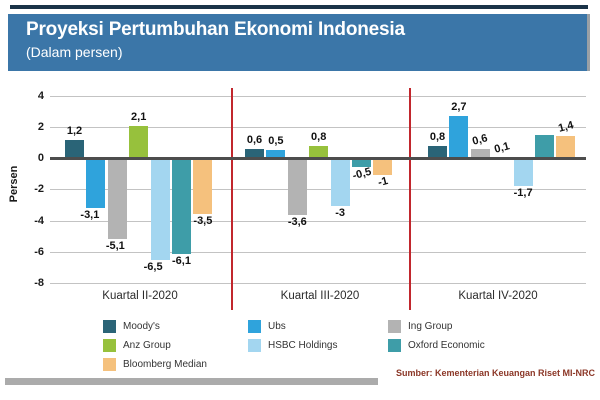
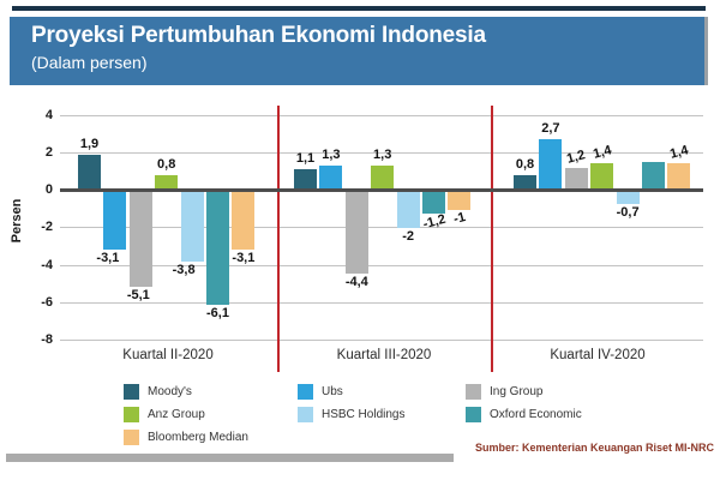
Moody's/Kuartal II-2020: 1,2 -> 1,9
Anz Group/Kuartal II-2020: 2,1 -> 0,8
HSBC Holdings/Kuartal II-2020: -6,5 -> -3,8
Bloomberg Median/Kuartal II-2020: -3,5 -> -3,1
Moody's/Kuartal III-2020: 0,6 -> 1,1
Ubs/Kuartal III-2020: 0,5 -> 1,3
Ing Group/Kuartal III-2020: -3,6 -> -4,4
Anz Group/Kuartal III-2020: 0,8 -> 1,3
HSBC Holdings/Kuartal III-2020: -3 -> -2
Oxford Economic/Kuartal III-2020: -0,5 -> -1,2
Ing Group/Kuartal IV-2020: 0,6 -> 1,2
Anz Group/Kuartal IV-2020: 0,1 -> 1,4
HSBC Holdings/Kuartal IV-2020: -1,7 -> -0,7
